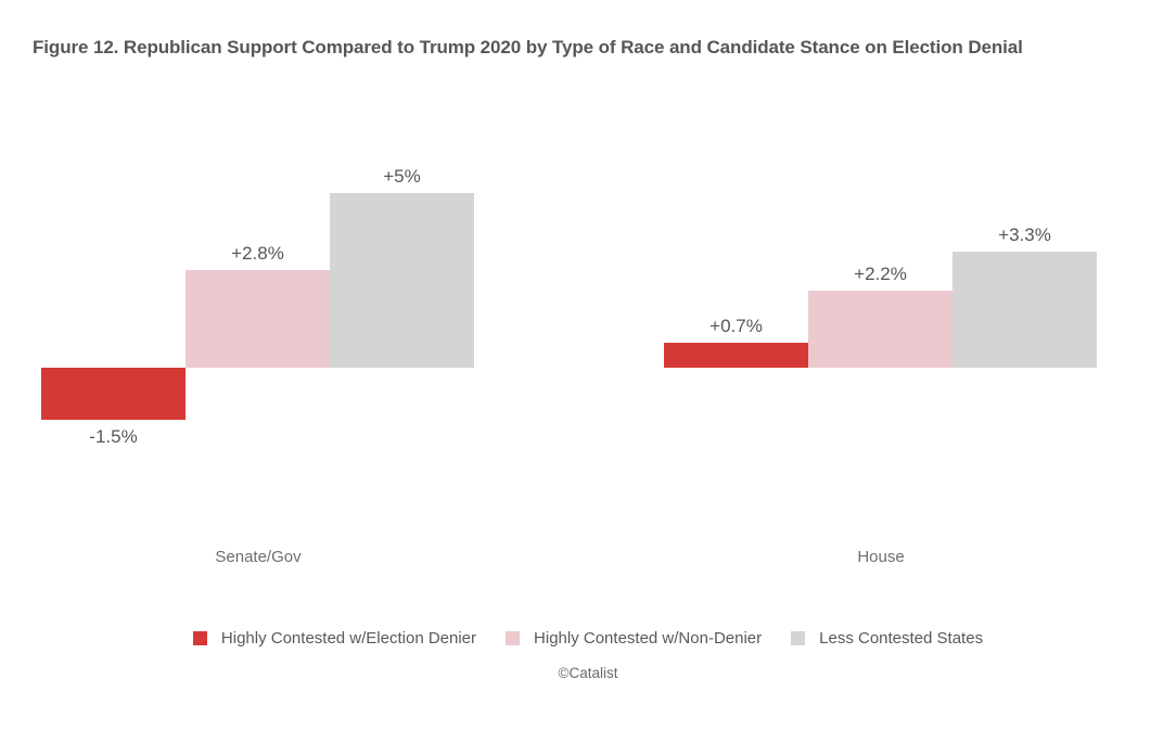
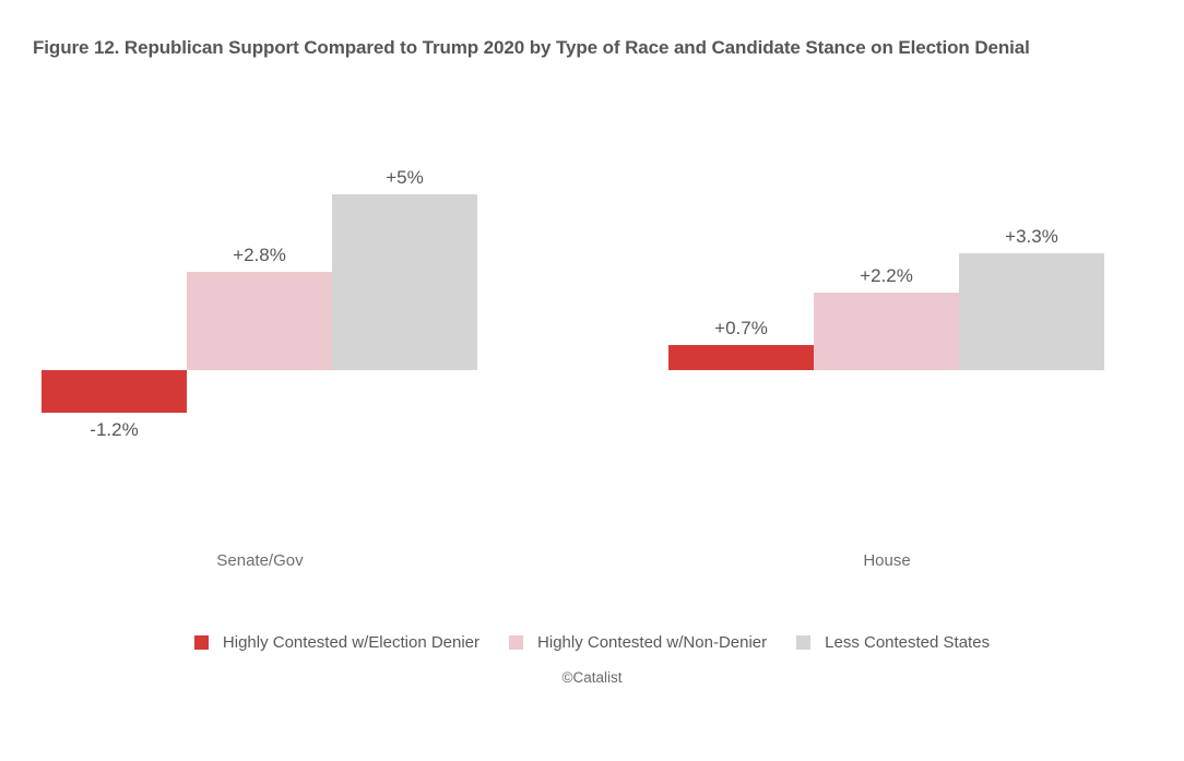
Highly Contested w/Election Denier/Senate/Gov: -1.5% -> -1.2%
